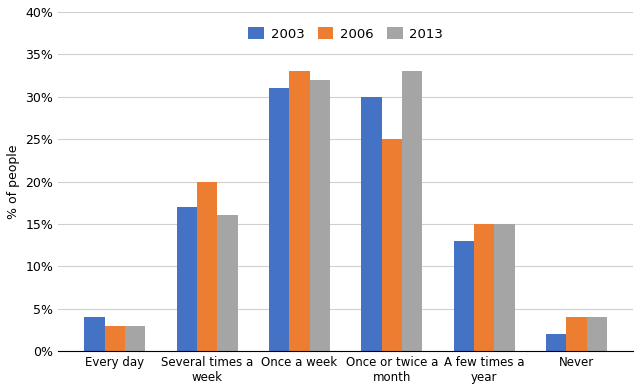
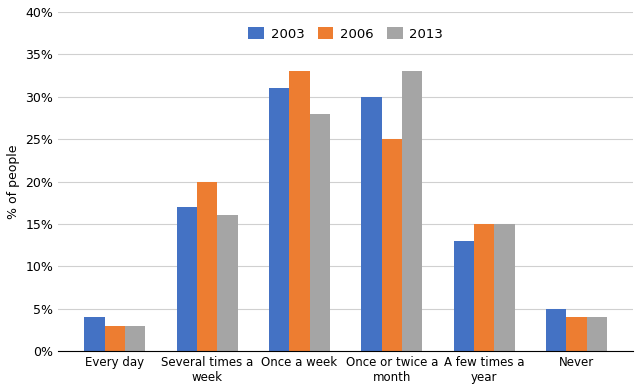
2013/Once a week: 32% -> 28%
2003/Never: 2% -> 5%
